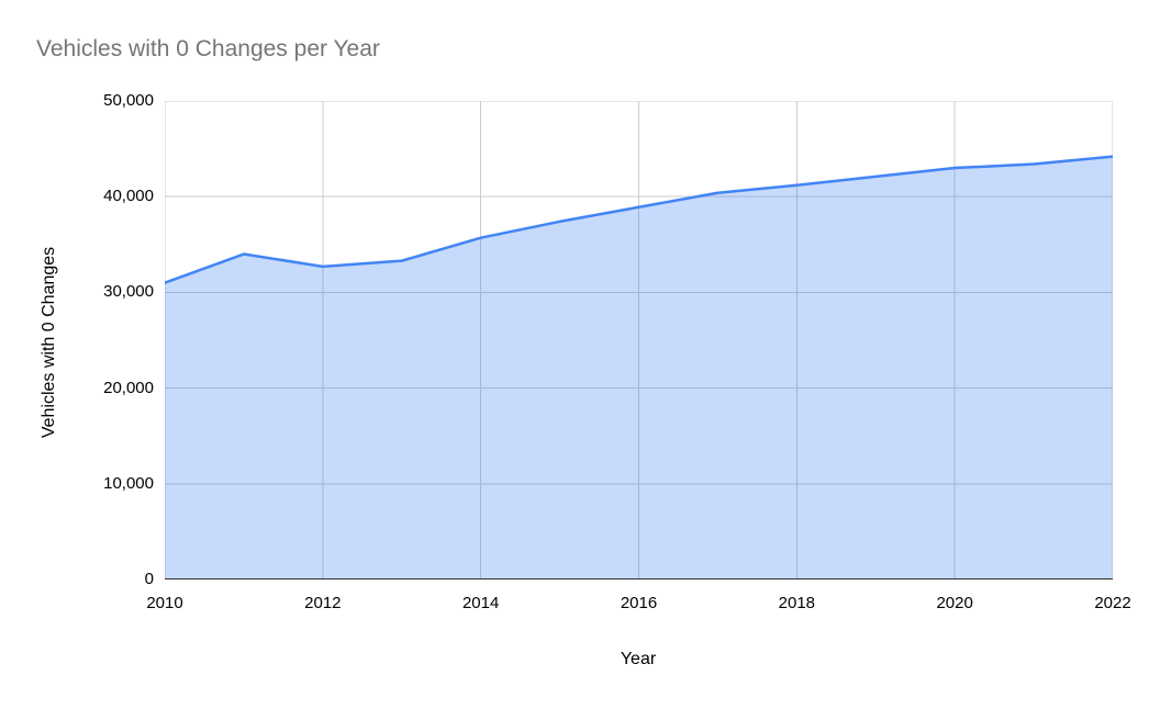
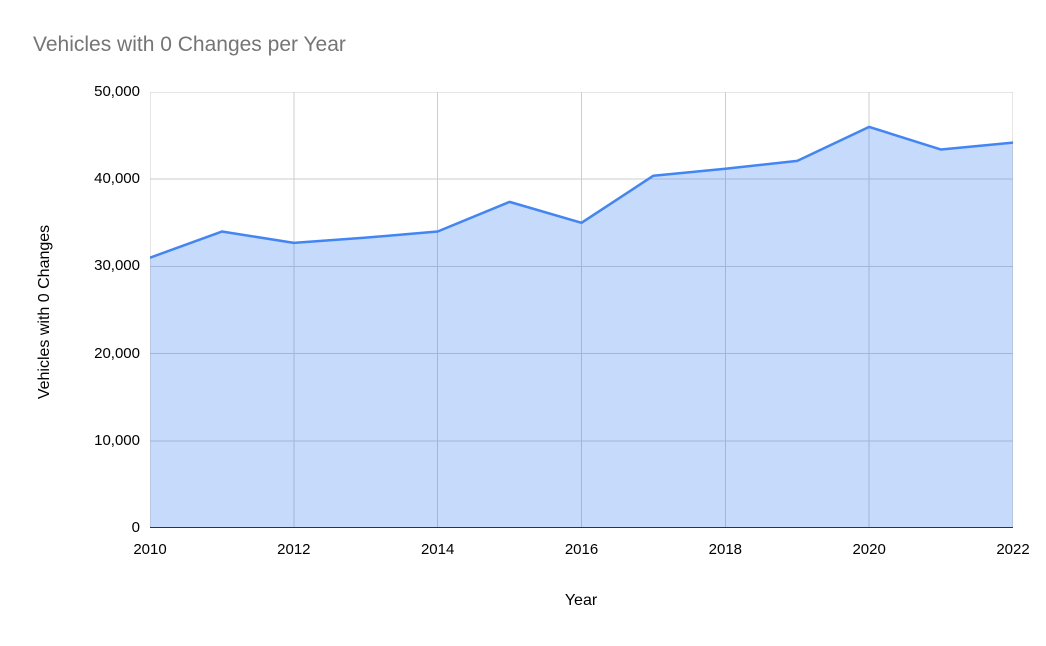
2014: 36000 -> 34000
2016: 39000 -> 35000
2020: 43000 -> 46000
